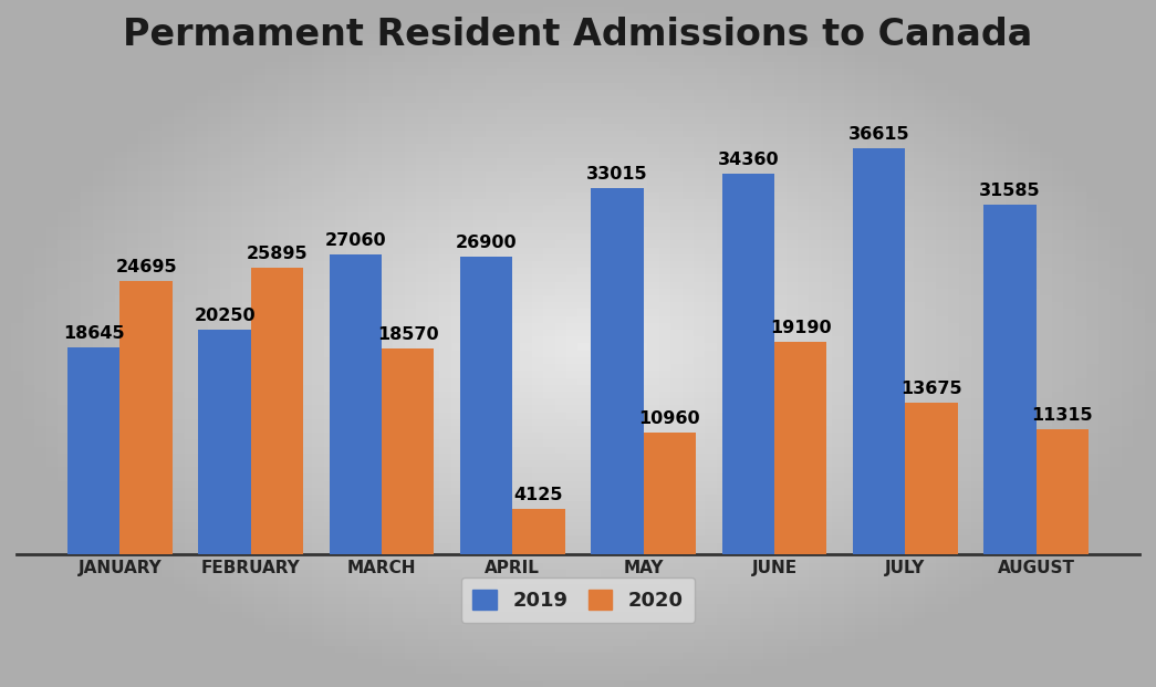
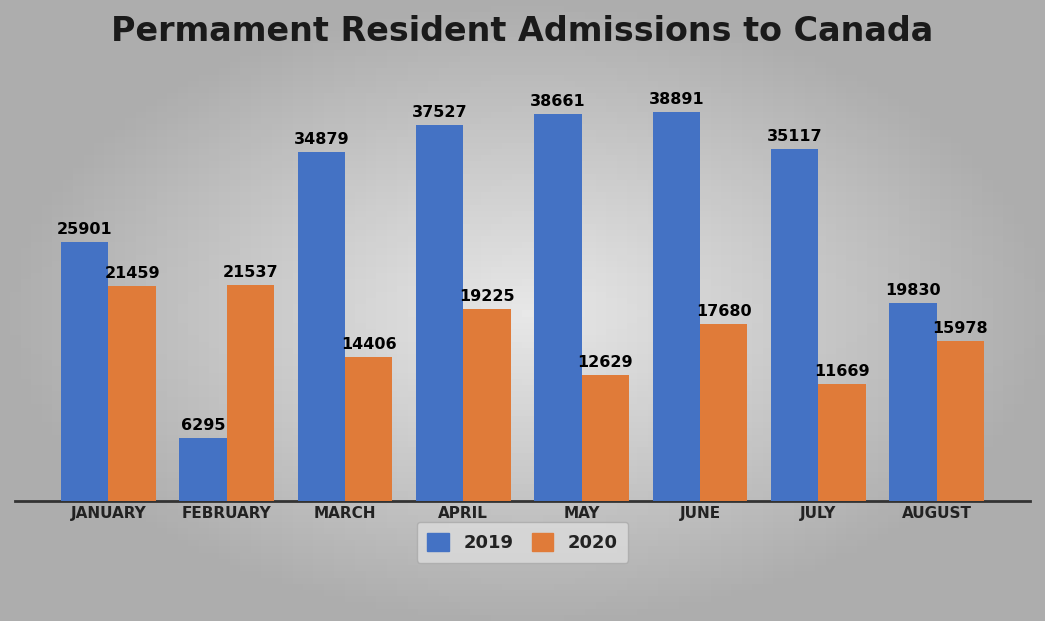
2019/JANUARY: 18645 -> 25901
2020/JANUARY: 24695 -> 21459
2019/FEBRUARY: 20250 -> 6295
2020/FEBRUARY: 25895 -> 21537
2019/MARCH: 27060 -> 34879
2020/MARCH: 18570 -> 14406
2019/APRIL: 26900 -> 37527
2020/APRIL: 4125 -> 19225
2019/MAY: 33015 -> 38661
2020/MAY: 10960 -> 12629
2019/JUNE: 34360 -> 38891
2020/JUNE: 19190 -> 17680
2019/JULY: 36615 -> 35117
2020/JULY: 13675 -> 11669
2019/AUGUST: 31585 -> 19830
2020/AUGUST: 11315 -> 15978
